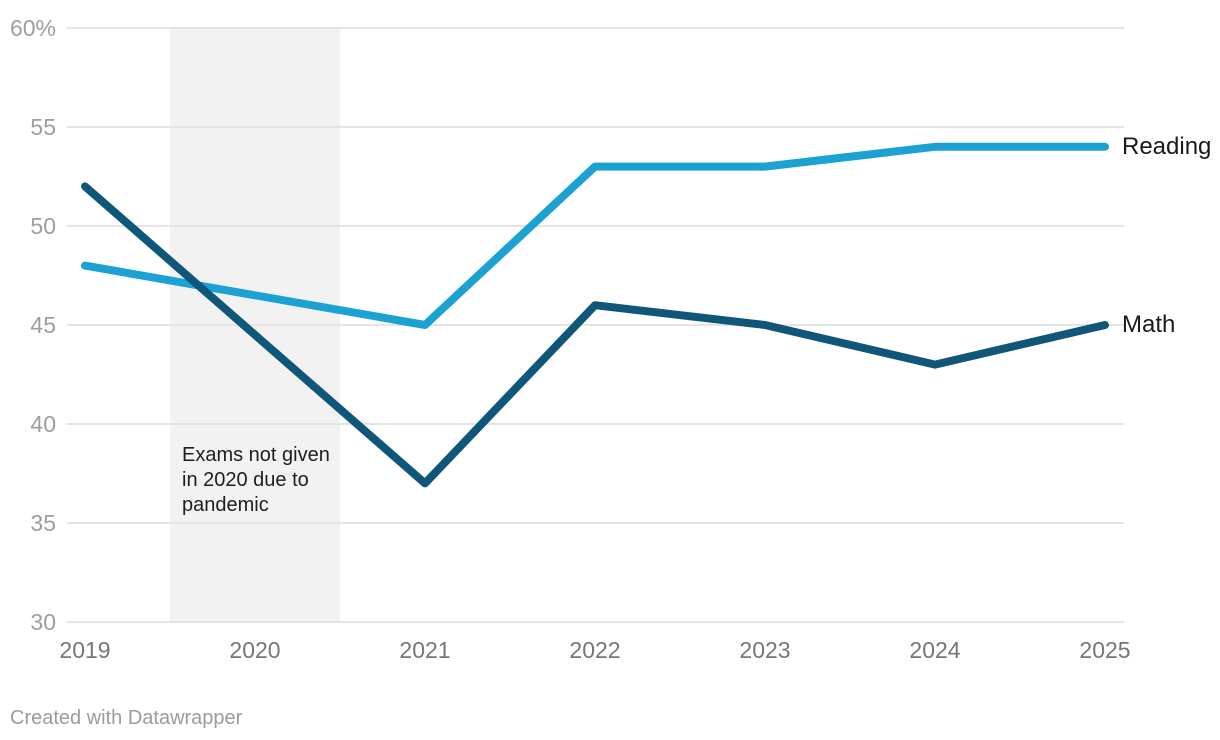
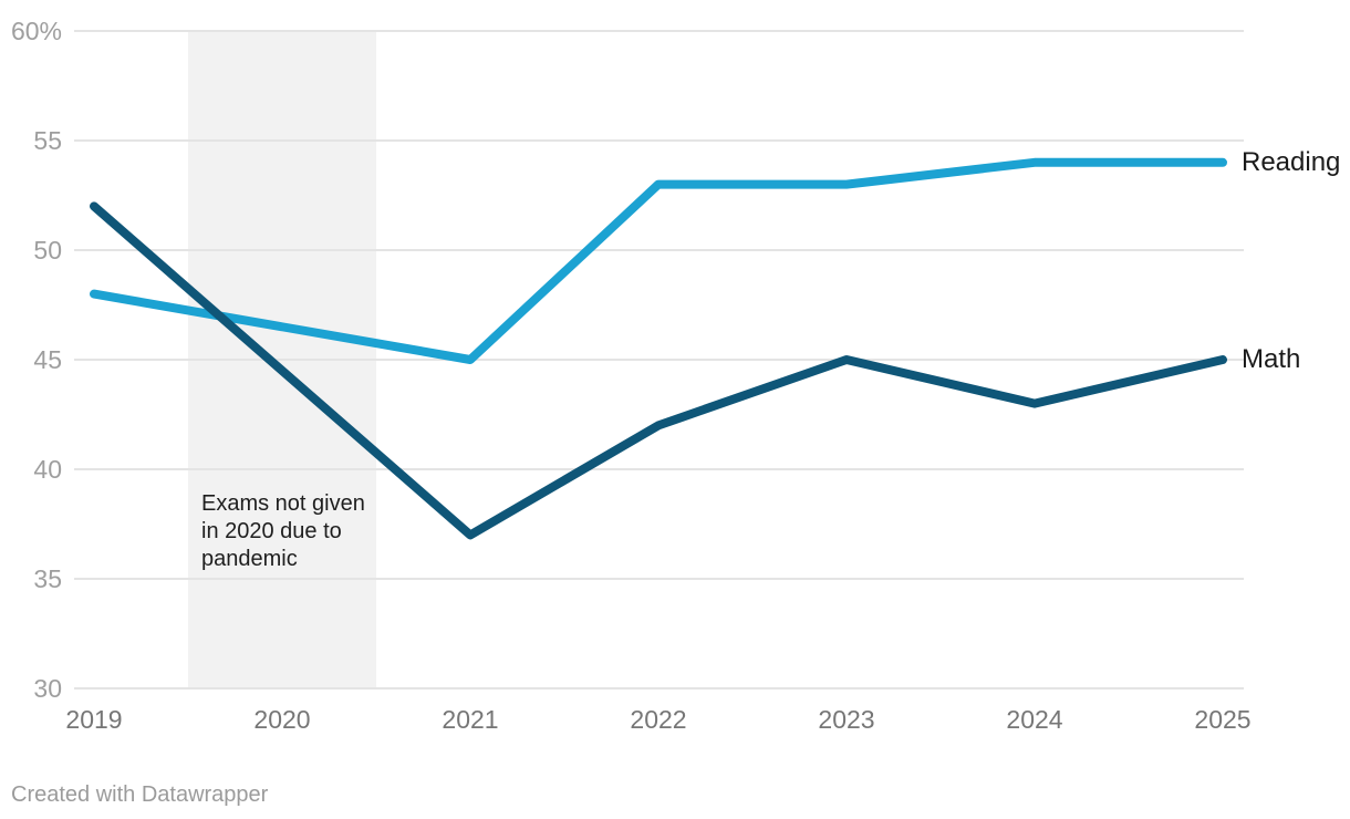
Math/2022: 46% -> 42%
